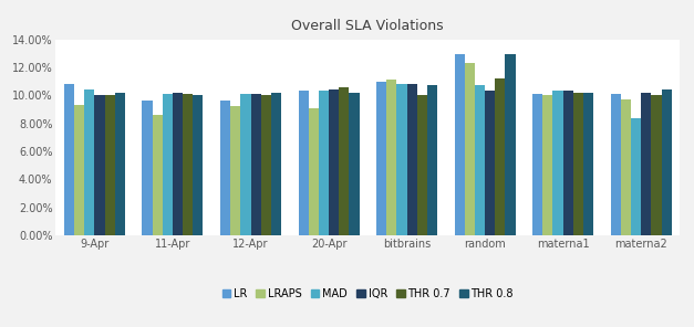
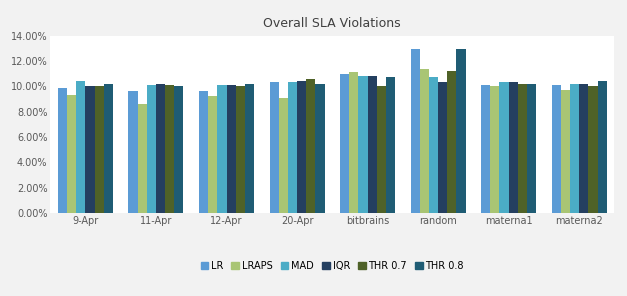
LR/9-Apr: 10.8% -> 9.9%
LRAPS/random: 12.3% -> 11.4%
MAD/materna2: 8.4% -> 10.2%
